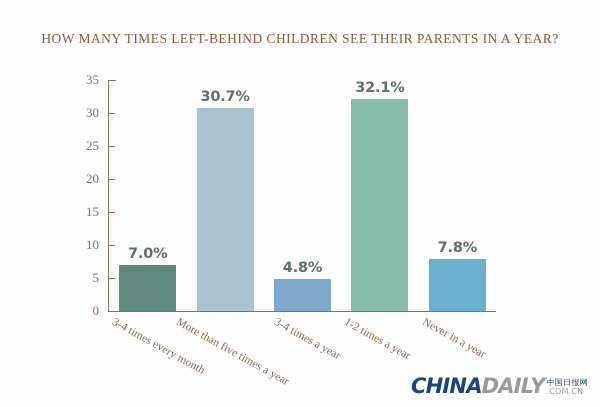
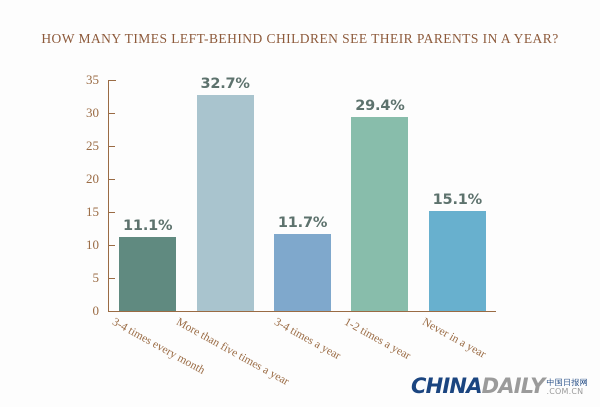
3-4 times every month: 7.0% -> 11.1%
More than five times a year: 30.7% -> 32.7%
3-4 times a year: 4.8% -> 11.7%
1-2 times a year: 32.1% -> 29.4%
Never in a year: 7.8% -> 15.1%
